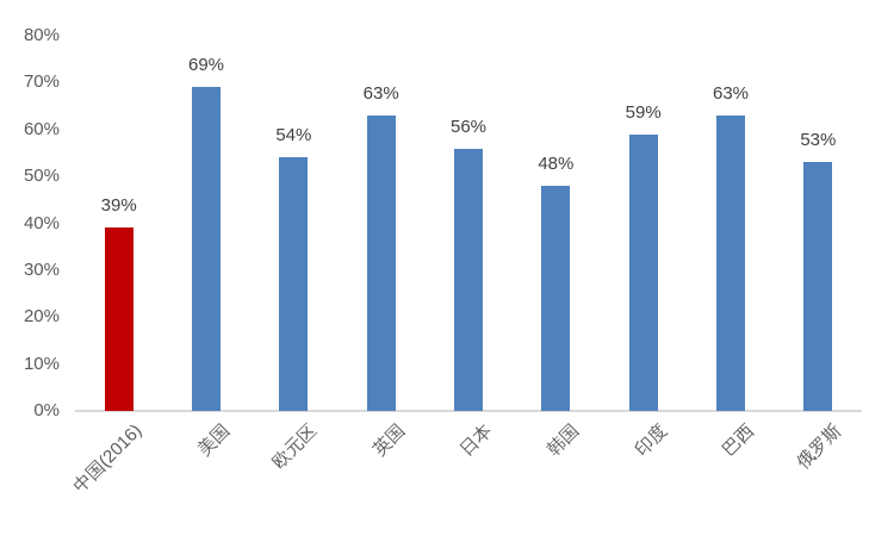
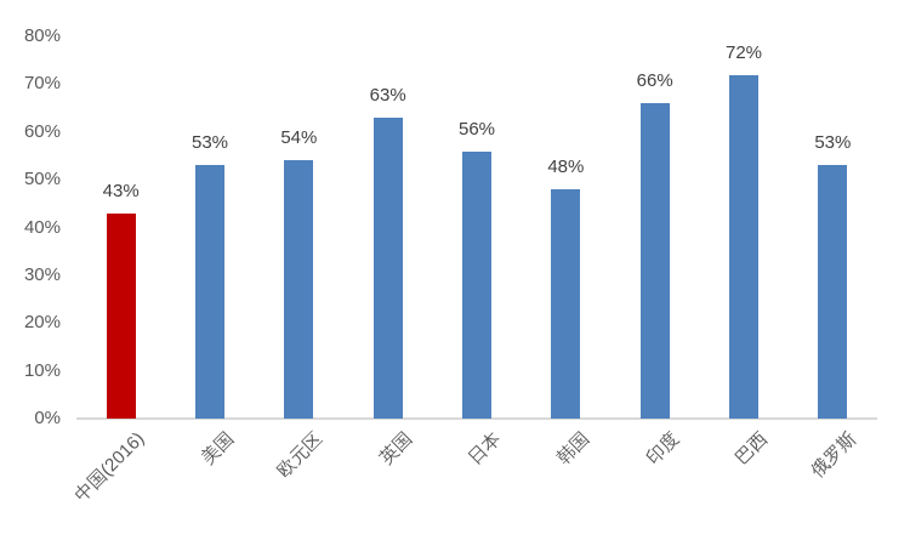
中国(2016): 39% -> 43%
美国: 69% -> 53%
印度: 59% -> 66%
巴西: 63% -> 72%
